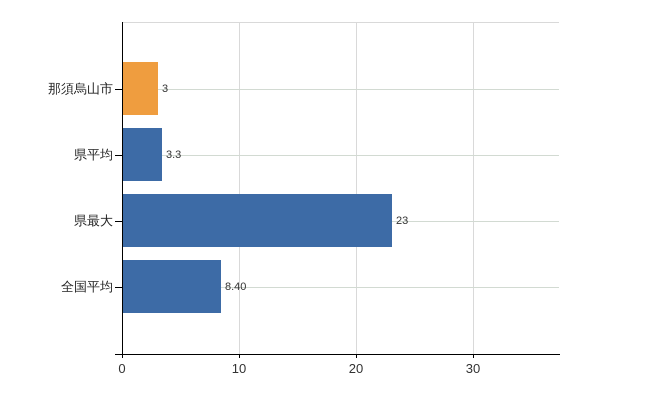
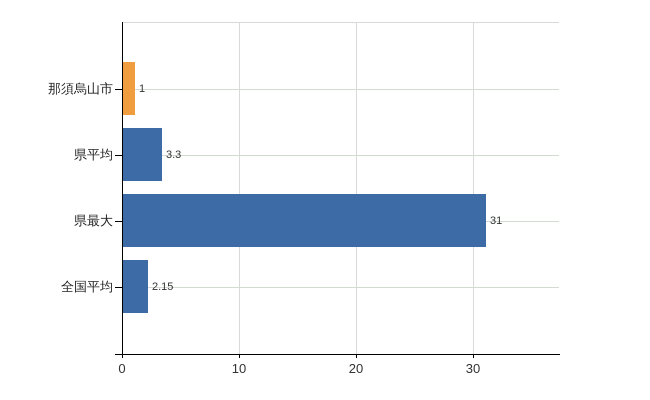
那須烏山市: 3 -> 1
県最大: 23 -> 31
全国平均: 8.40 -> 2.15
